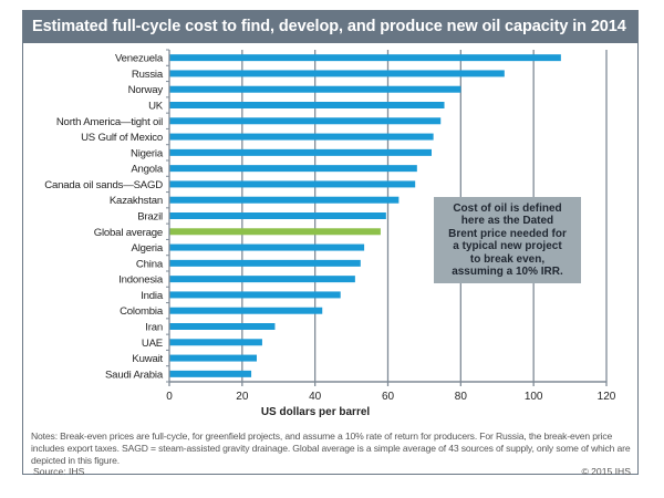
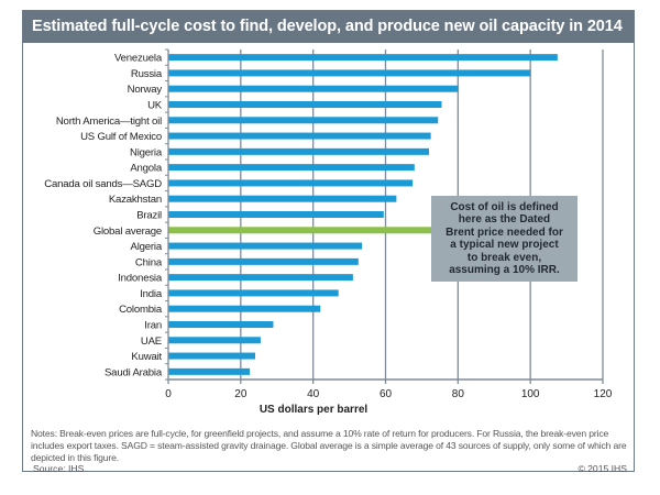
Russia: 92 -> 100
Global average: 58 -> 78
